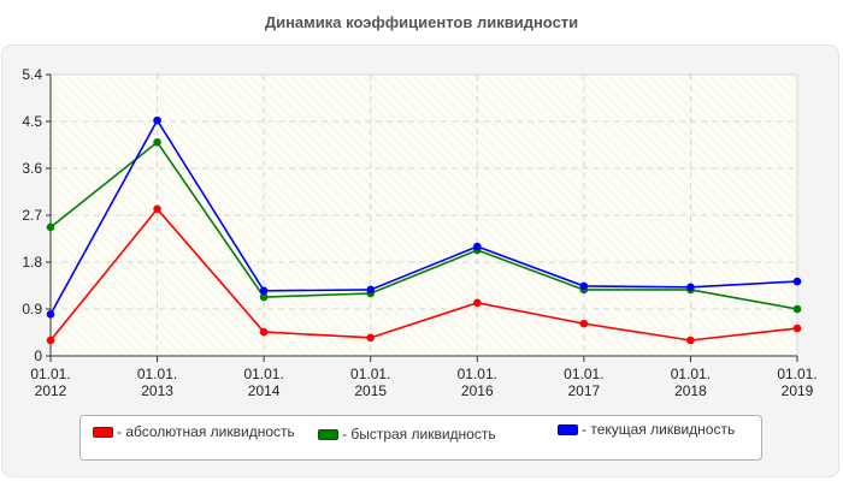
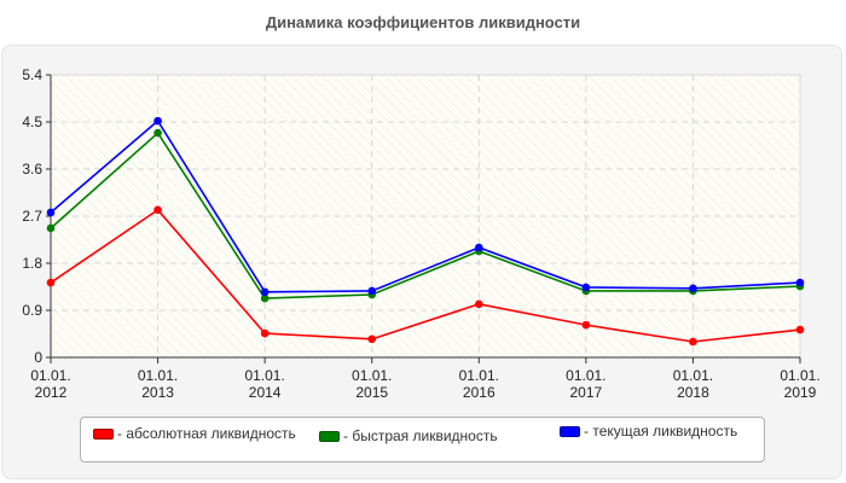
- абсолютная ликвидность/01.01.2012: 0.3 -> 1.4
- текущая ликвидность/01.01.2012: 0.8 -> 2.8
- быстрая ликвидность/01.01.2013: 4.1 -> 4.3
- быстрая ликвидность/01.01.2019: 0.9 -> 1.4
